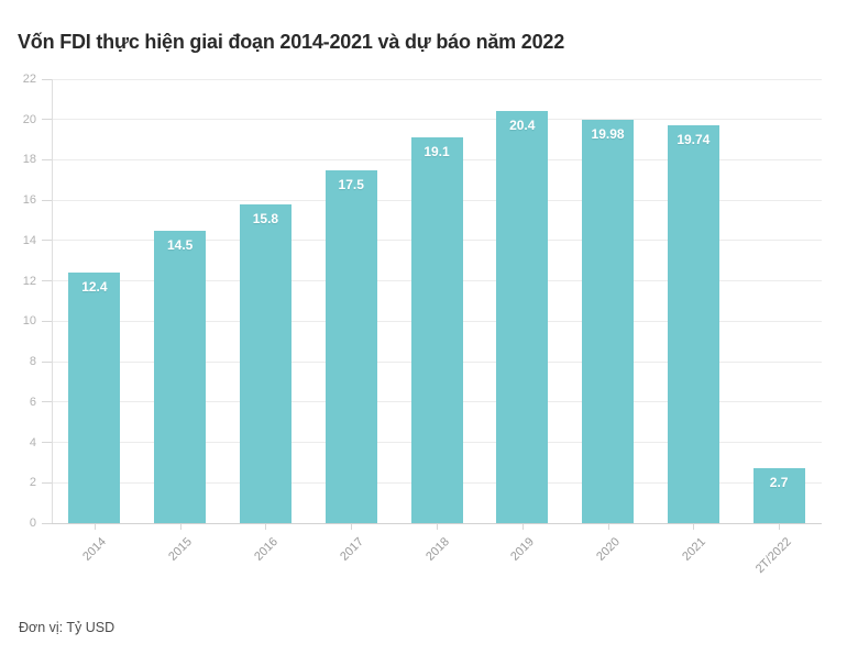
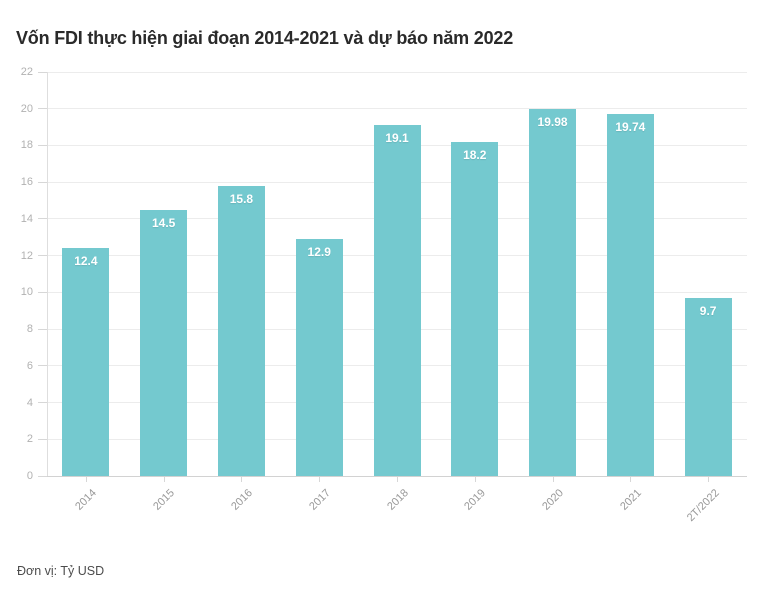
2017: 17.5 -> 12.9
2019: 20.4 -> 18.2
2T/2022: 2.7 -> 9.7
